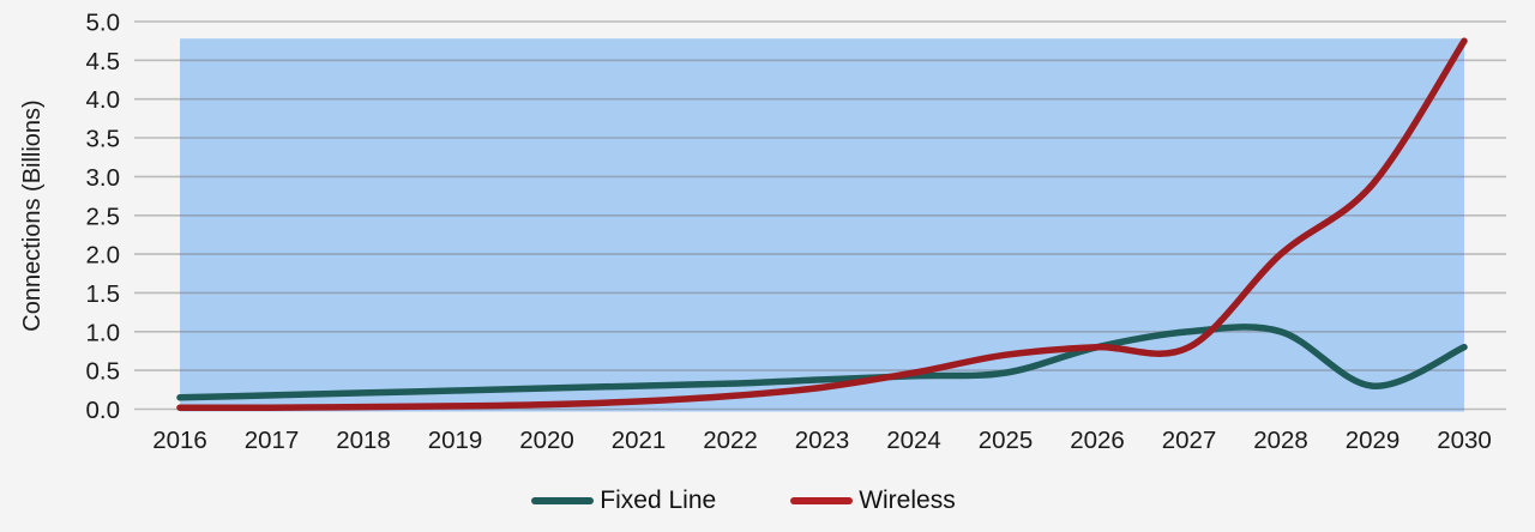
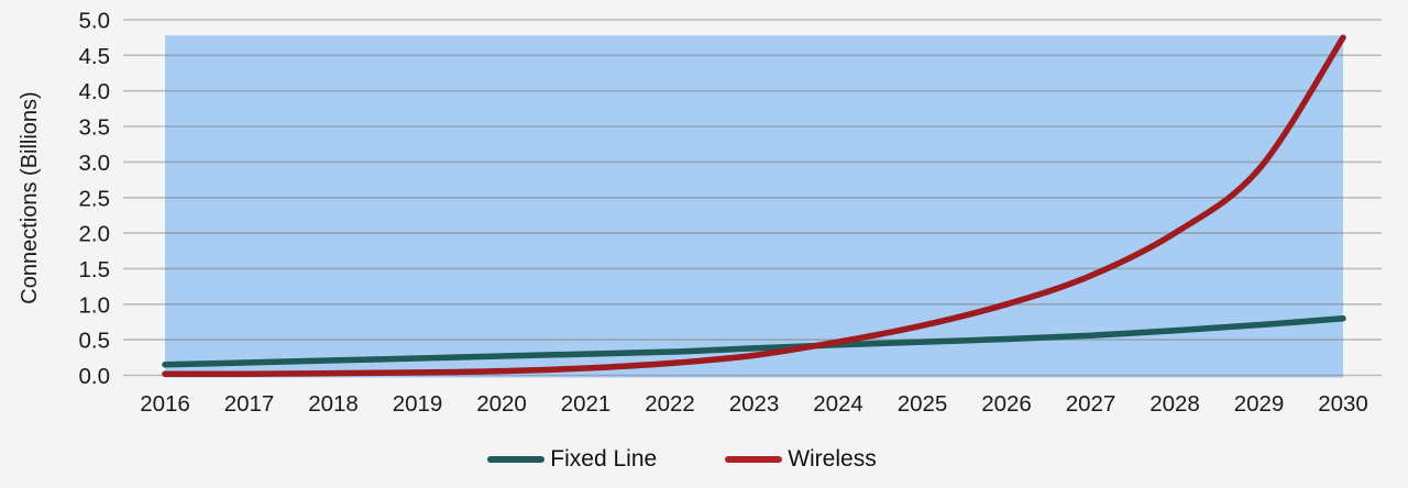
Fixed Line/2026: 0.8 -> 0.5
Wireless/2026: 0.8 -> 1.0
Fixed Line/2027: 1.0 -> 0.6
Wireless/2027: 0.8 -> 1.4
Fixed Line/2028: 1.0 -> 0.6
Fixed Line/2029: 0.3 -> 0.7
